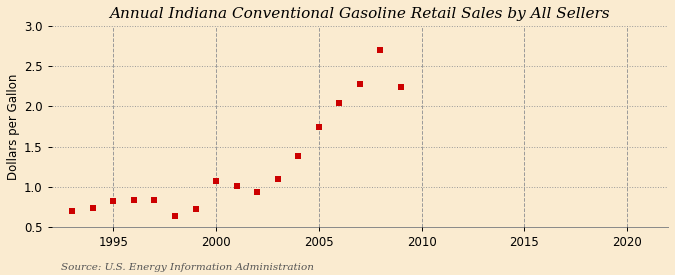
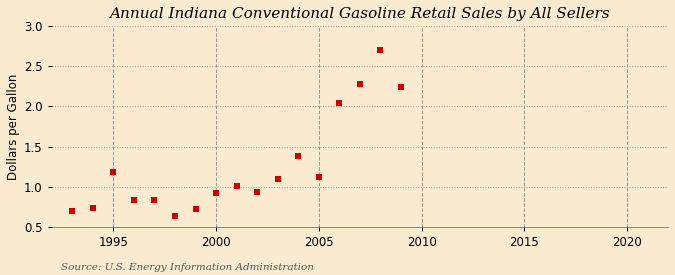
1995: 0.82 -> 1.18
2000: 1.07 -> 0.92
2005: 1.75 -> 1.12
